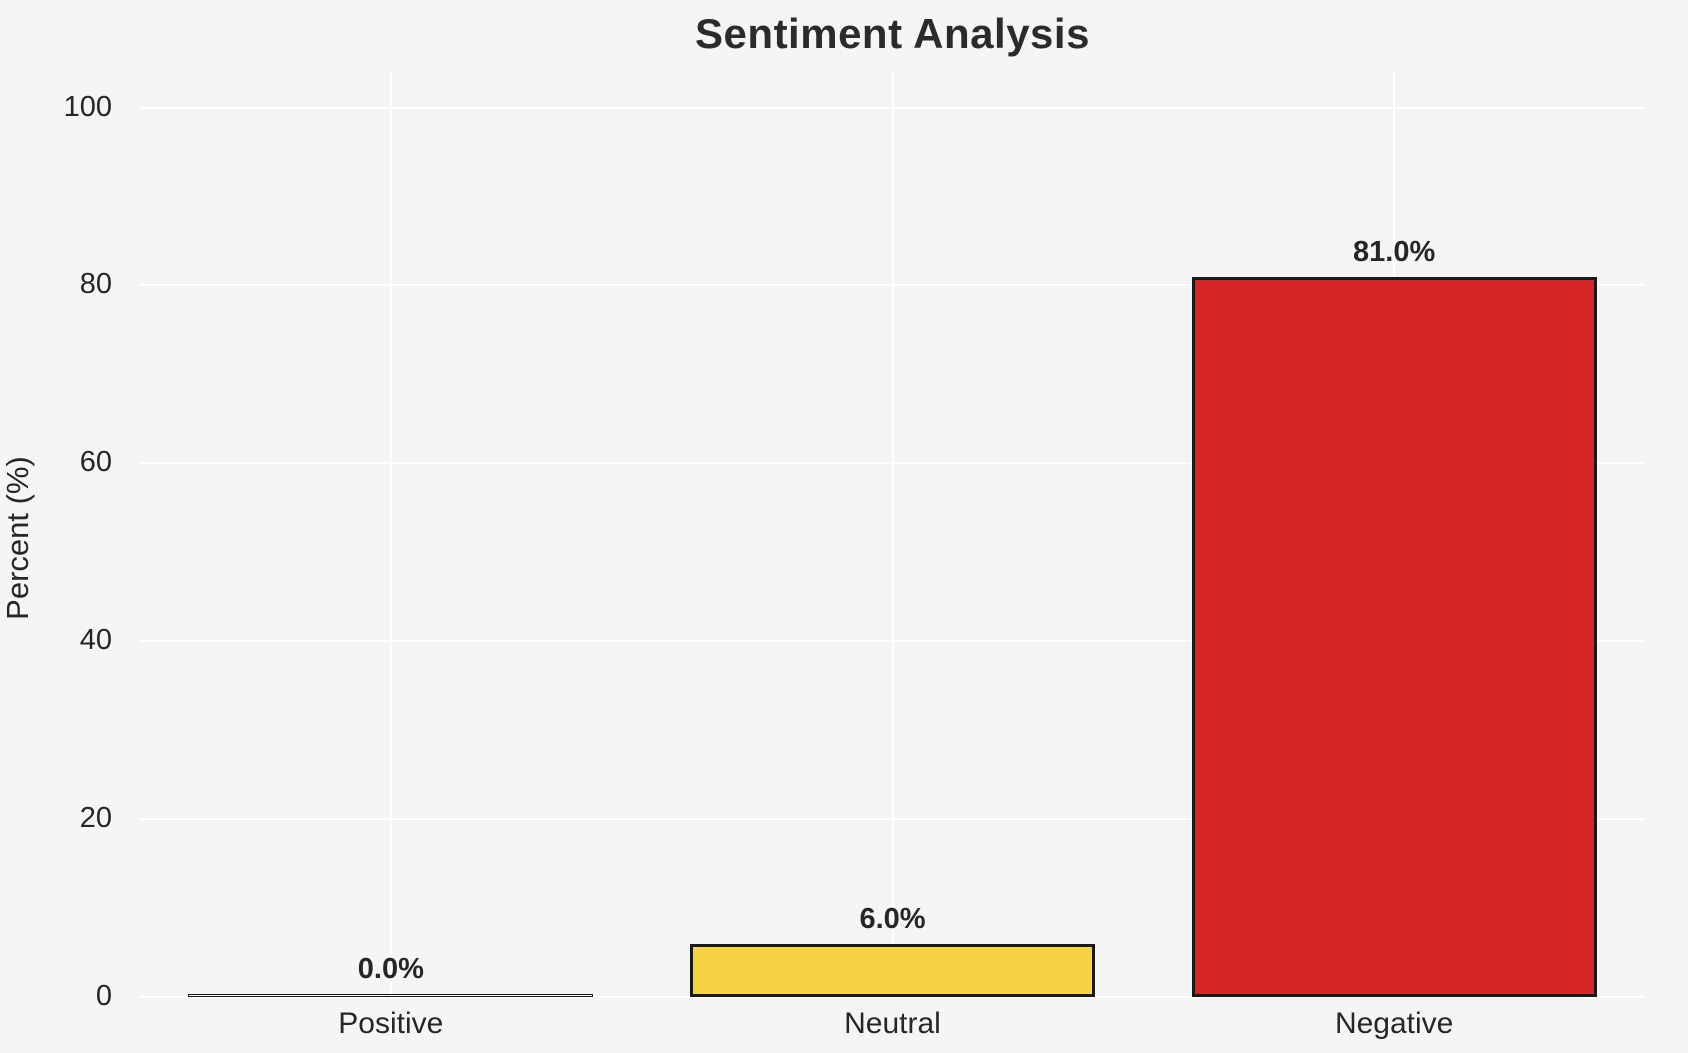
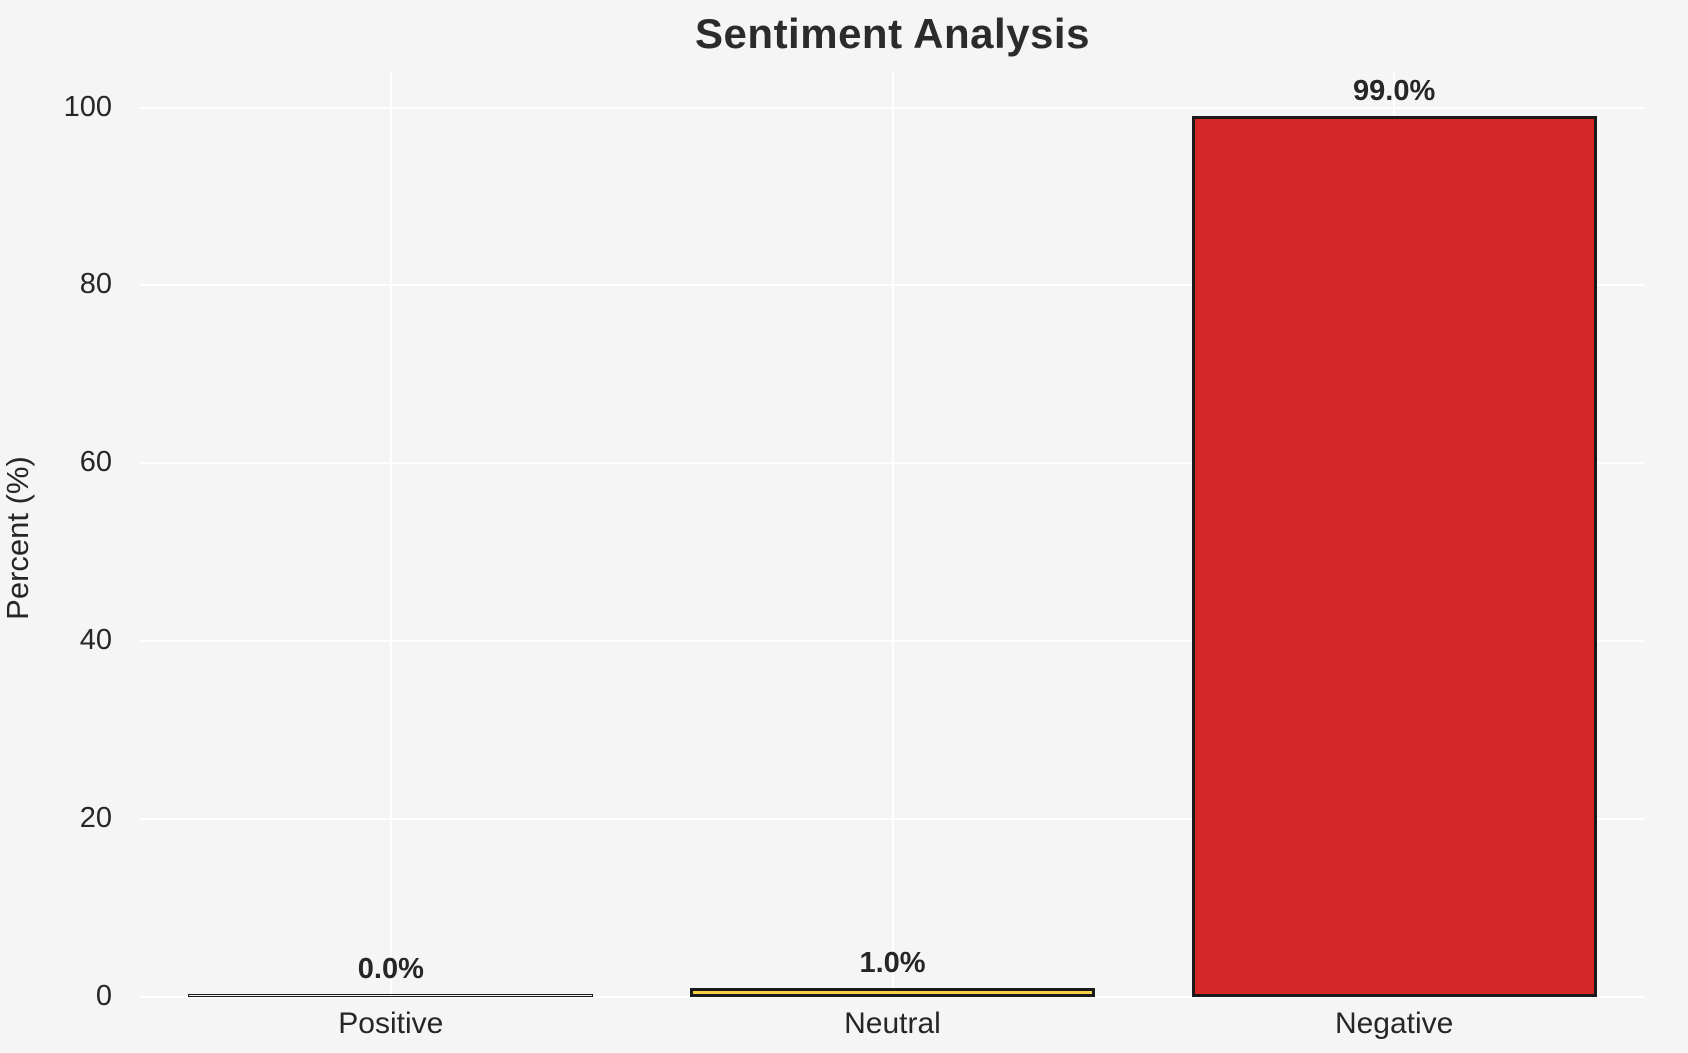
Neutral: 6.0% -> 1.0%
Negative: 81.0% -> 99.0%
